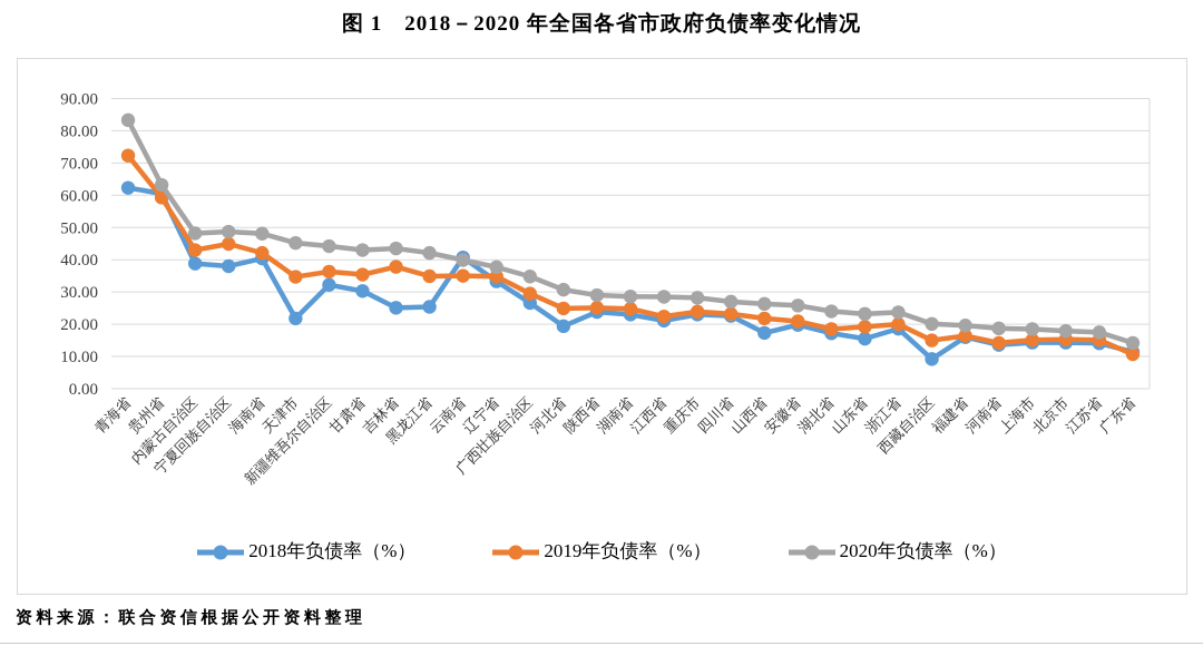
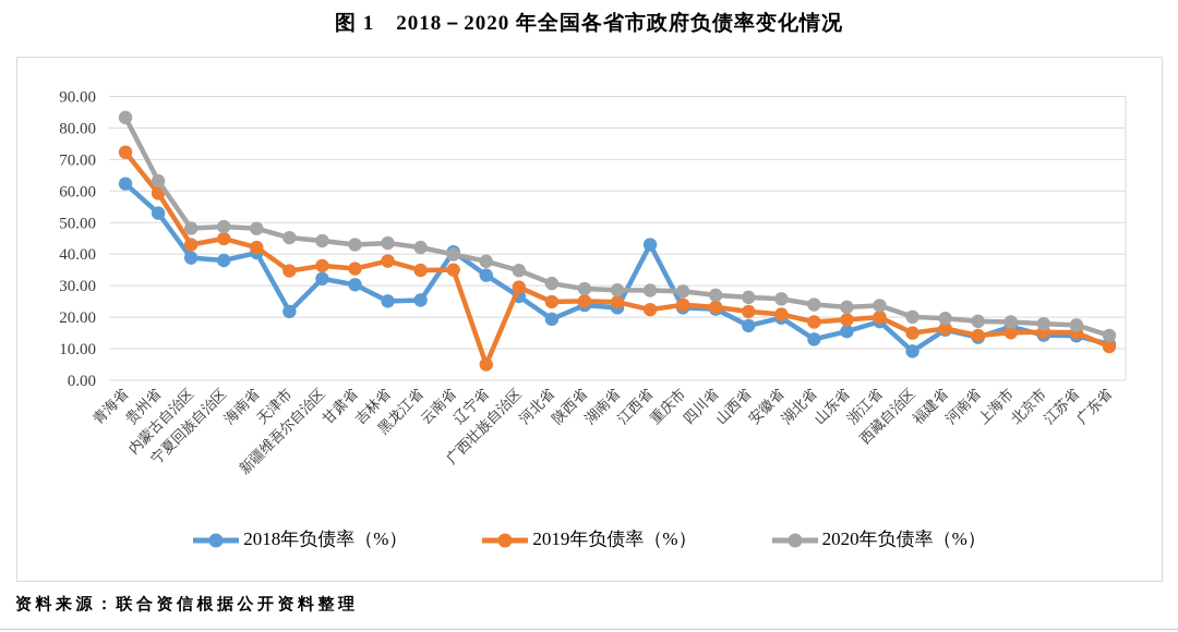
2018年负债率（%）/贵州省: 60 -> 53
2019年负债率（%）/辽宁省: 35 -> 5
2018年负债率（%）/江西省: 21 -> 43
2018年负债率（%）/湖北省: 17 -> 13
2018年负债率（%）/上海市: 14 -> 17
